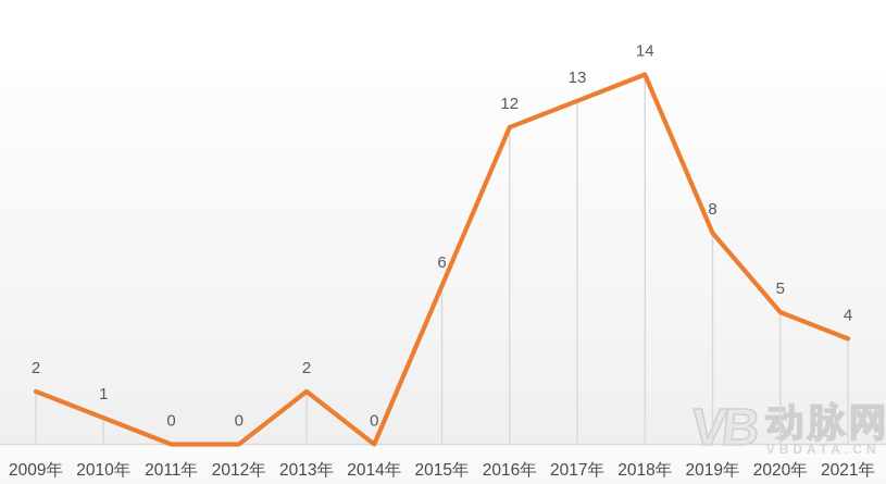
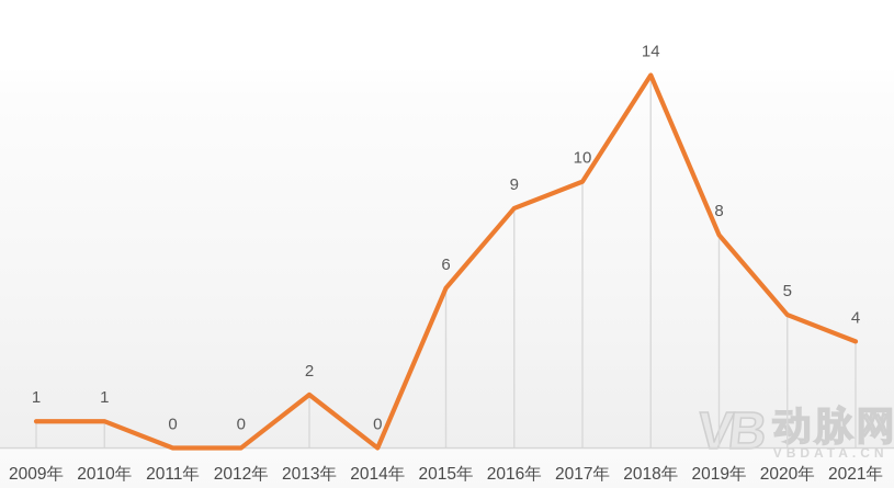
2009年: 2 -> 1
2016年: 12 -> 9
2017年: 13 -> 10
